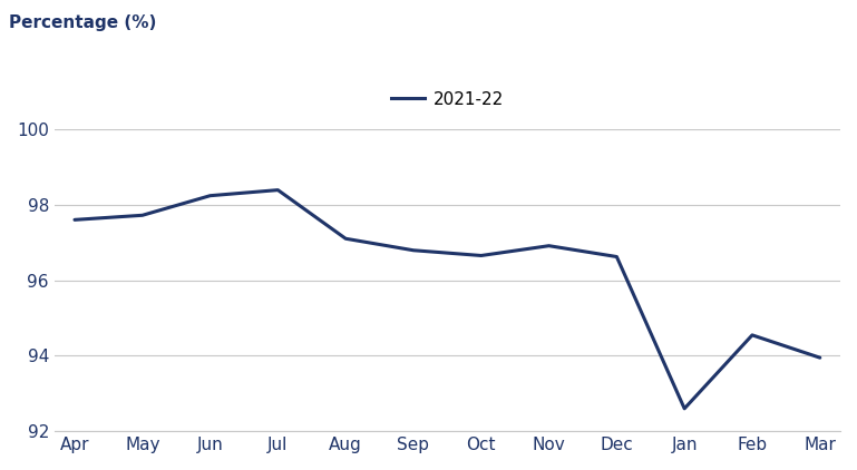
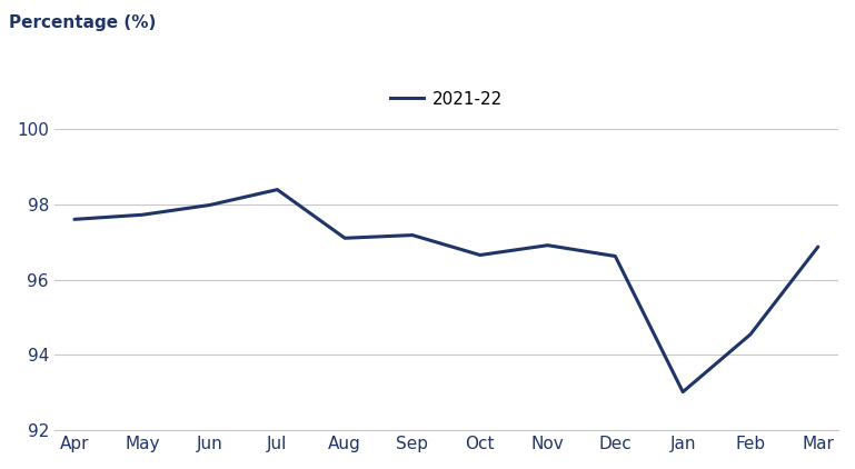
Jun: 98.25 -> 97.99
Sep: 96.80 -> 97.19
Jan: 92.60 -> 93.02
Mar: 93.95 -> 96.88
